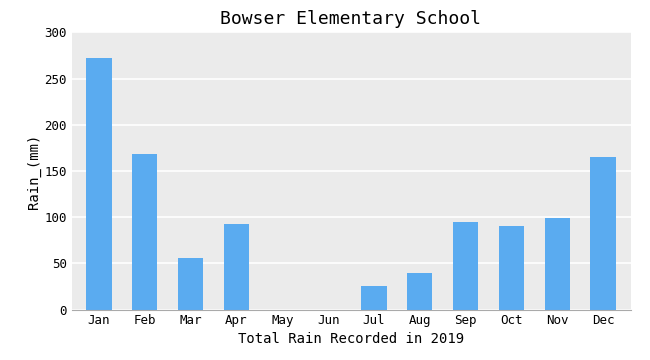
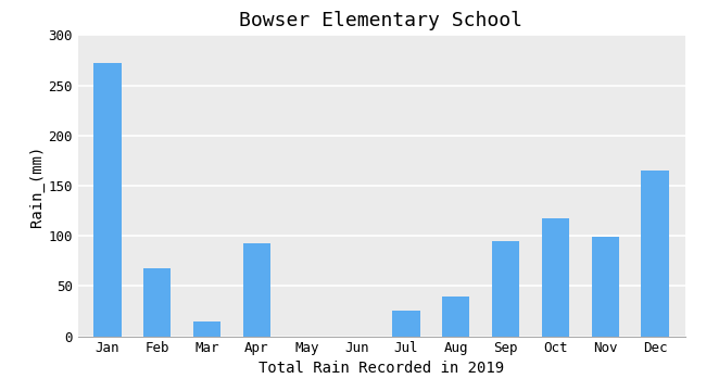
Feb: 168 -> 68
Mar: 56 -> 15
Oct: 90 -> 117
